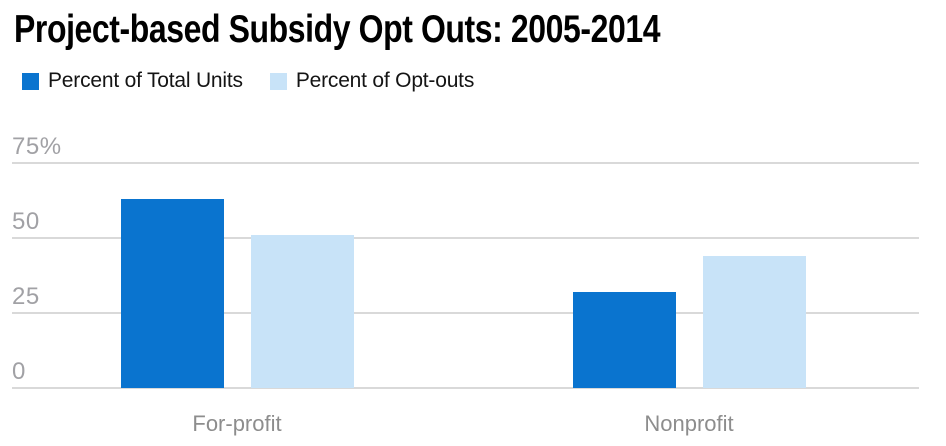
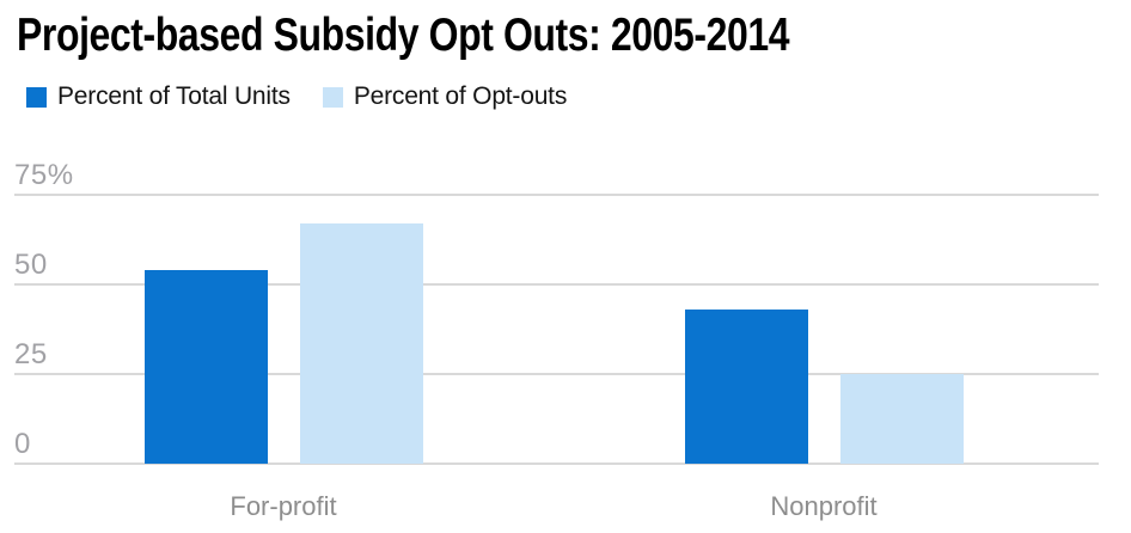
Percent of Total Units/For-profit: 63% -> 54%
Percent of Opt-outs/For-profit: 51% -> 67%
Percent of Total Units/Nonprofit: 32% -> 43%
Percent of Opt-outs/Nonprofit: 44% -> 25%
